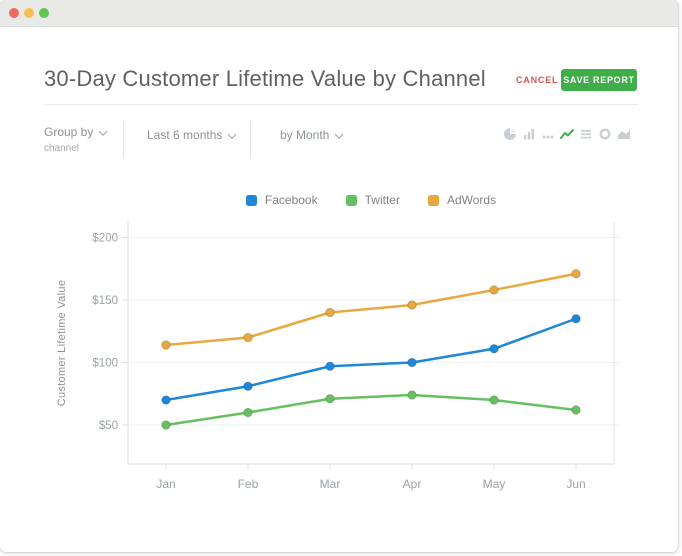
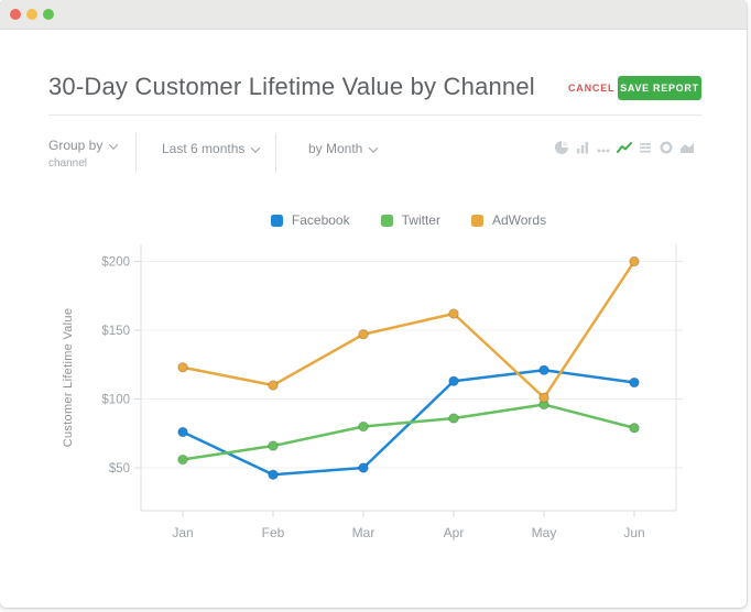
Facebook/Jan: $70 -> $76
Twitter/Jan: $50 -> $56
AdWords/Jan: $114 -> $123
Facebook/Feb: $81 -> $45
Twitter/Feb: $60 -> $66
AdWords/Feb: $120 -> $110
Facebook/Mar: $97 -> $50
Twitter/Mar: $71 -> $80
AdWords/Mar: $140 -> $147
Facebook/Apr: $100 -> $113
Twitter/Apr: $74 -> $86
AdWords/Apr: $146 -> $162
Facebook/May: $111 -> $121
Twitter/May: $70 -> $96
AdWords/May: $158 -> $101
Facebook/Jun: $135 -> $112
Twitter/Jun: $62 -> $79
AdWords/Jun: $171 -> $200
